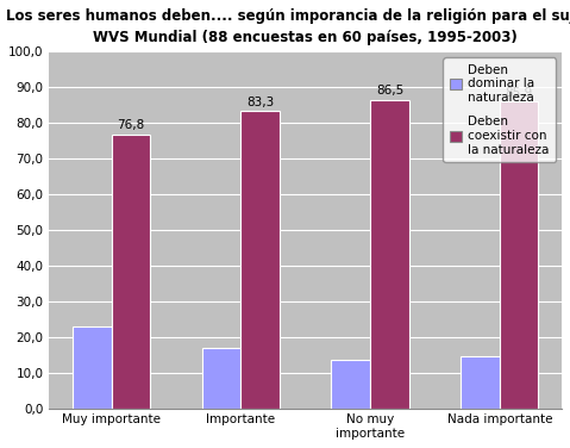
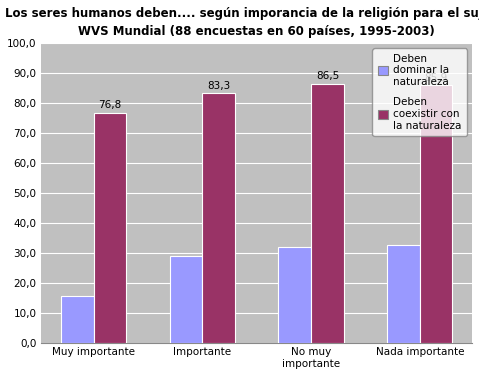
Deben dominar la naturaleza/Muy importante: 23,0 -> 15,5
Deben dominar la naturaleza/Importante: 17,0 -> 29,0
Deben dominar la naturaleza/No muy importante: 13,5 -> 32,0
Deben dominar la naturaleza/Nada importante: 14,5 -> 32,5
